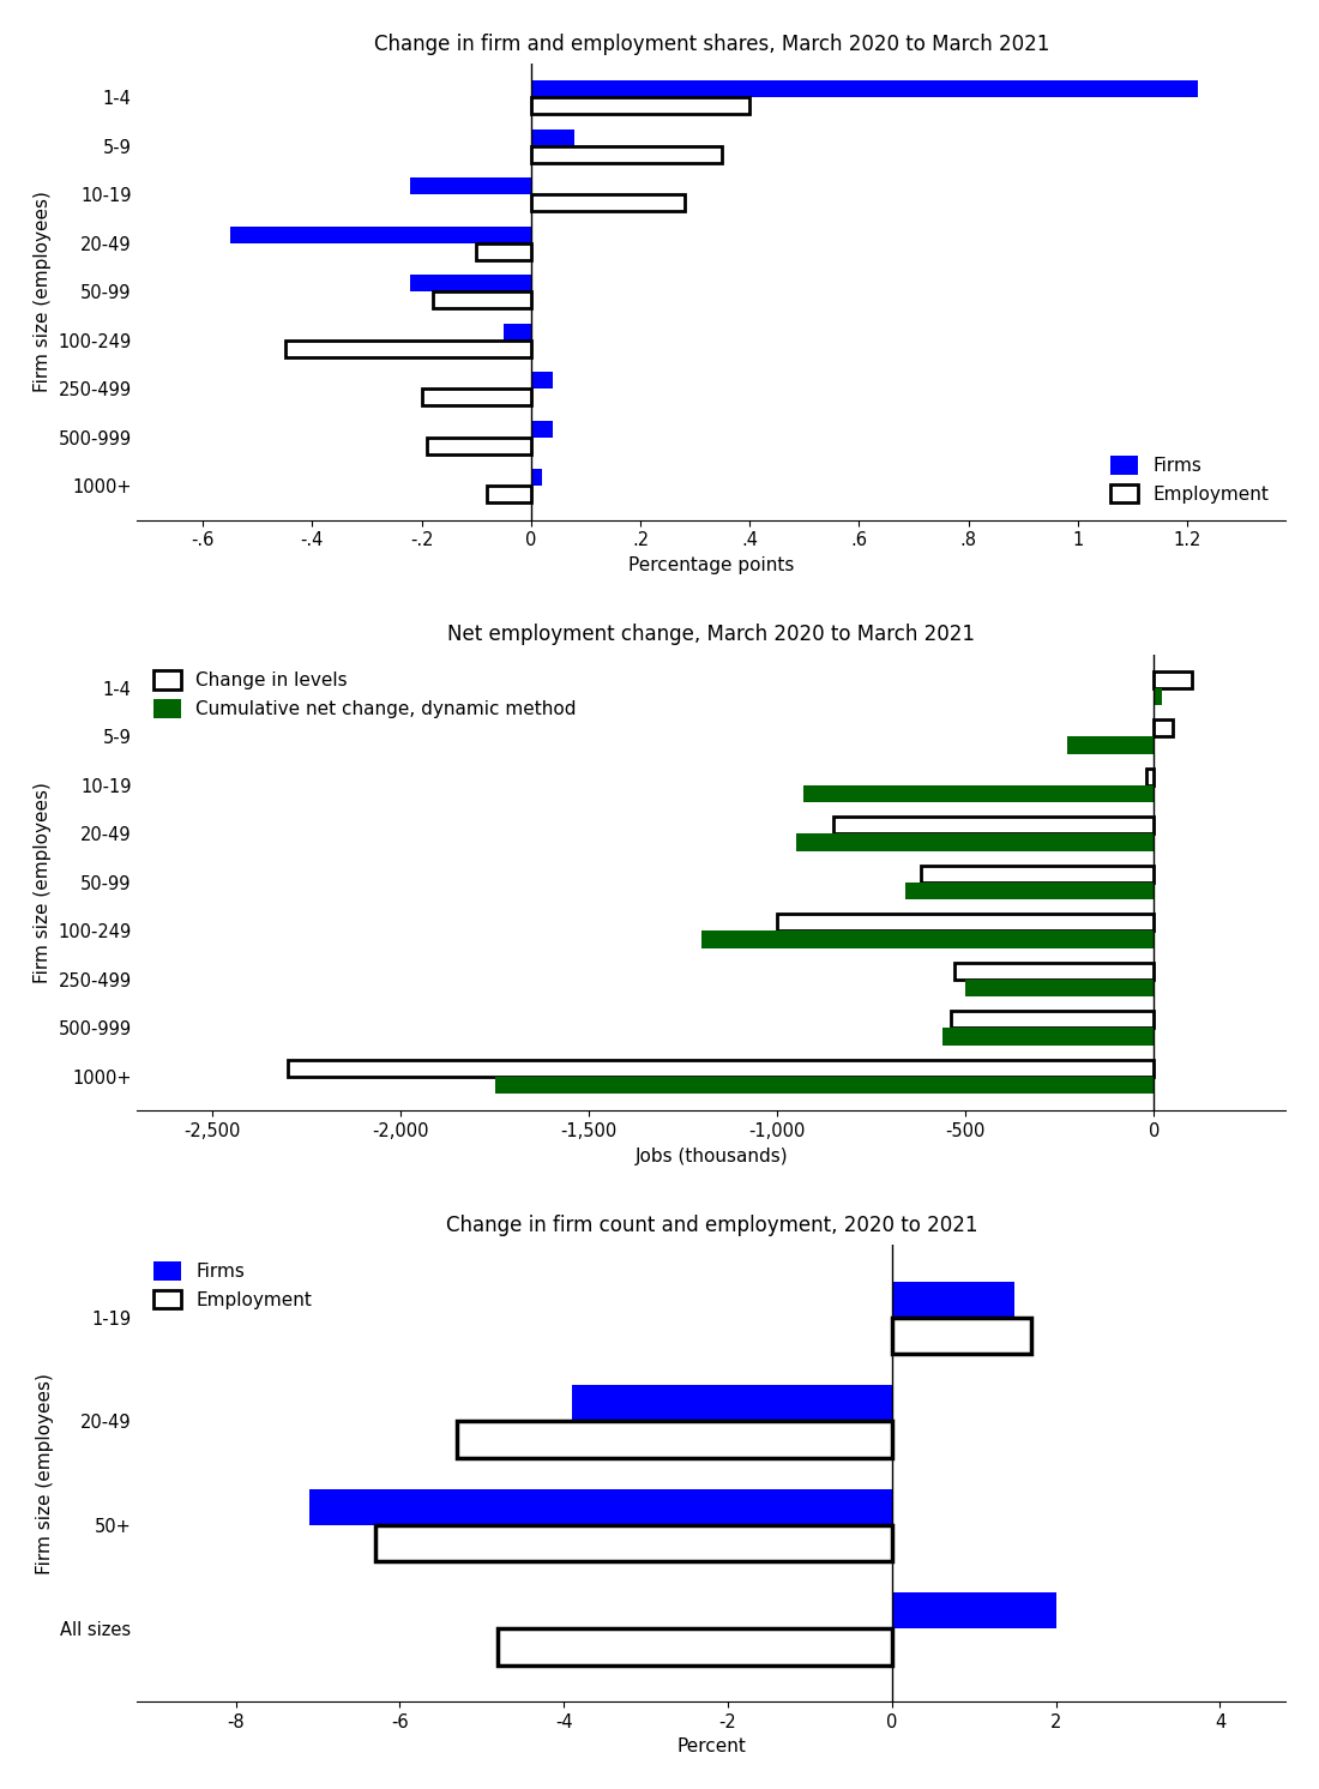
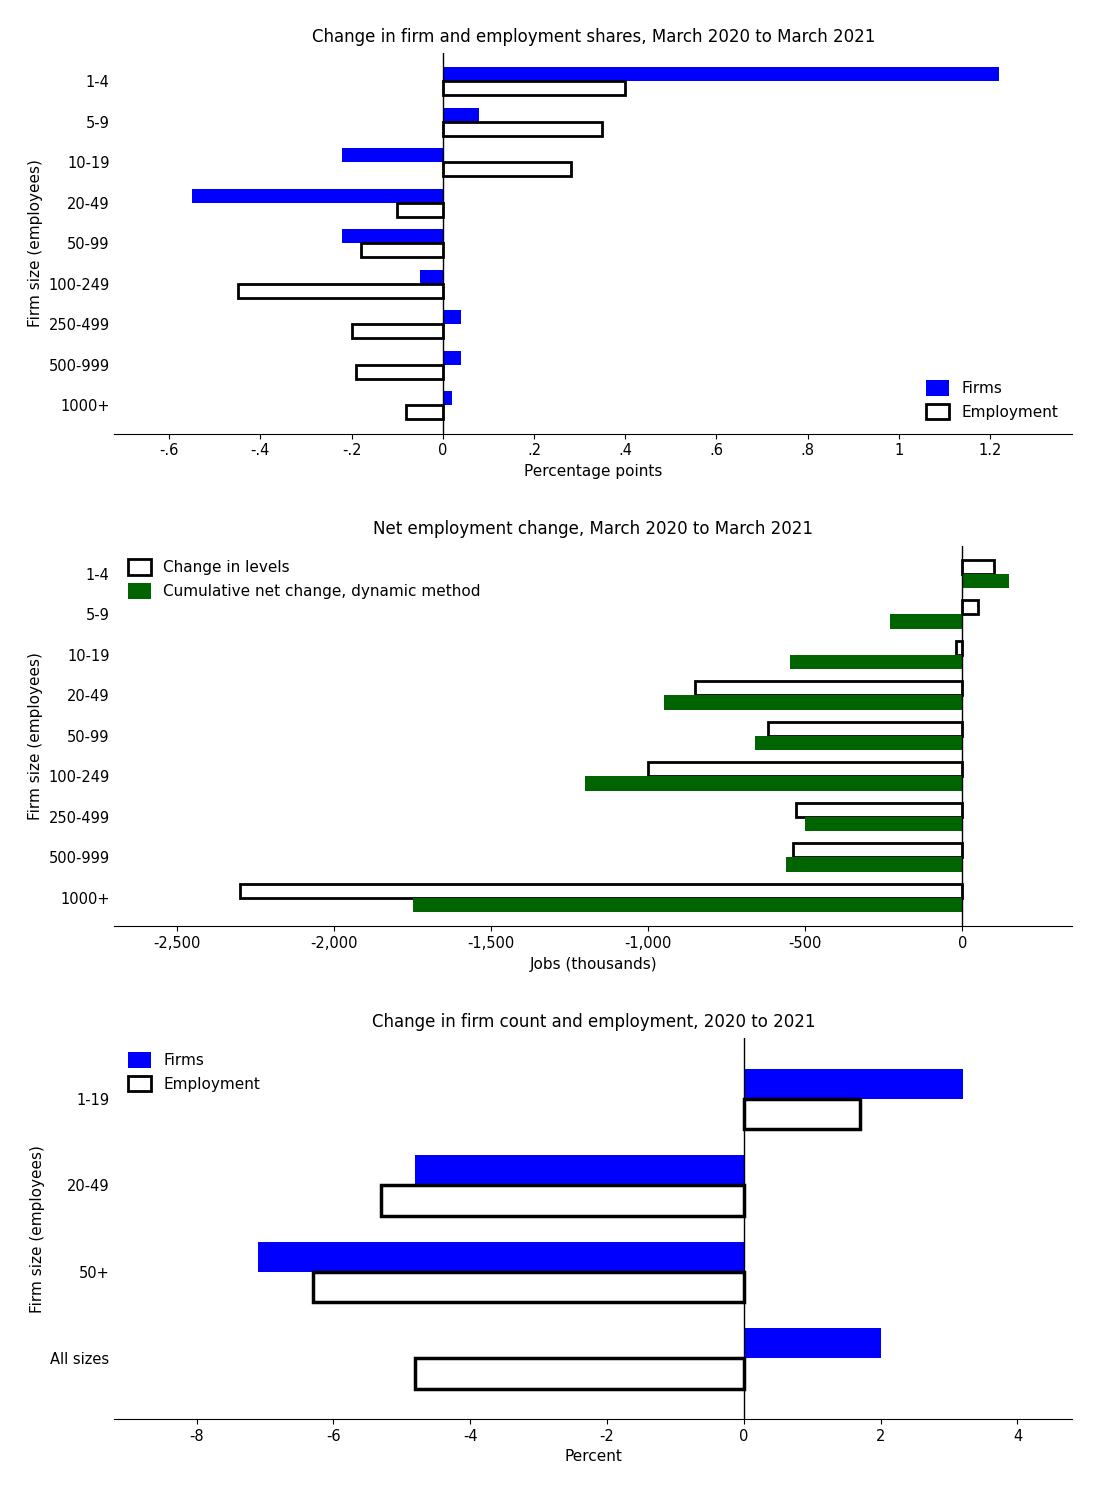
Net employment change, March 2020 to March 2021/Cumulative net change, dynamic method/1-4: 20 -> 150
Net employment change, March 2020 to March 2021/Cumulative net change, dynamic method/10-19: -930 -> -550
Change in firm count and employment, 2020 to 2021/Firms/1-19: 1.5 -> 3.2
Change in firm count and employment, 2020 to 2021/Firms/20-49: -3.9 -> -4.8
